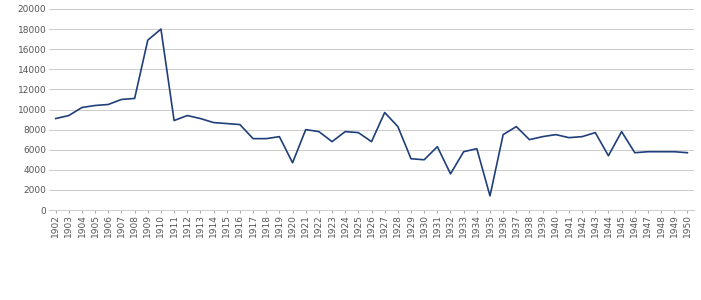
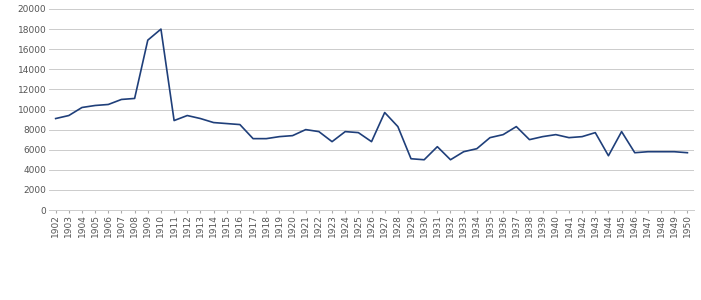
1920: 4700 -> 7400
1932: 3600 -> 5000
1935: 1400 -> 7200
